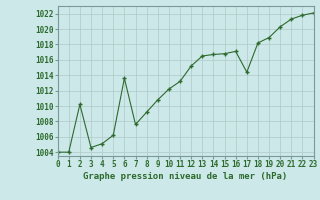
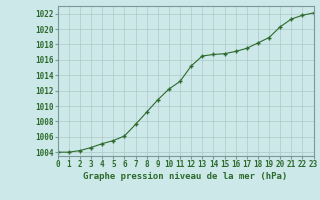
2: 1010.2 -> 1004.2
5: 1006.2 -> 1005.5
6: 1013.6 -> 1006.1
17: 1014.4 -> 1017.5
